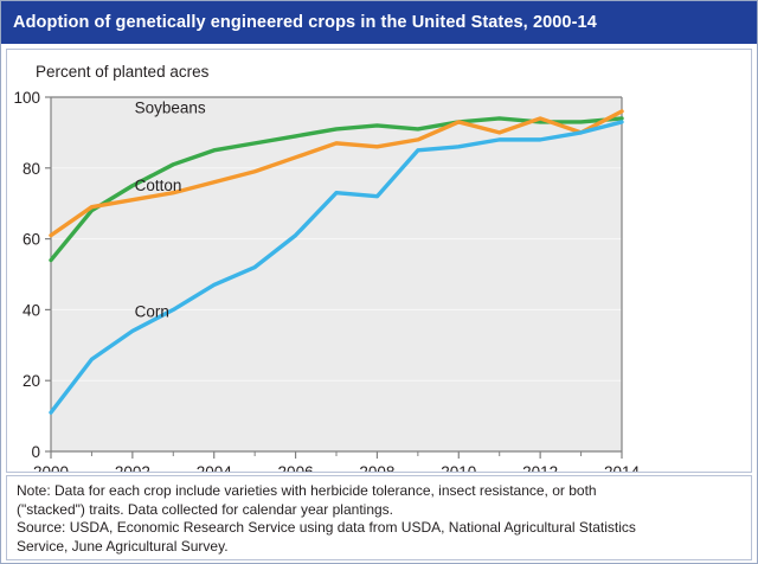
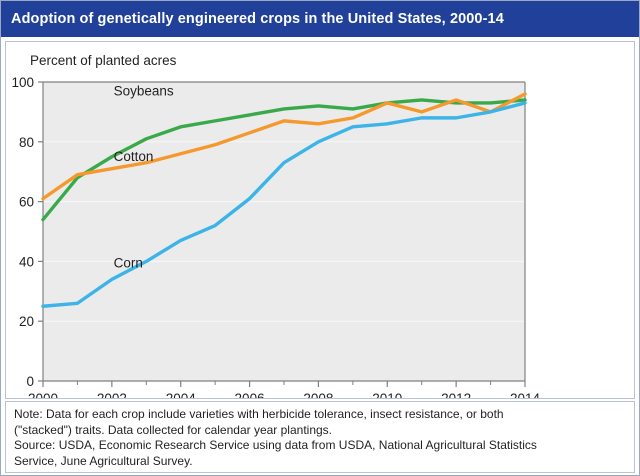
Corn/2000: 11 -> 25
Corn/2008: 72 -> 80
